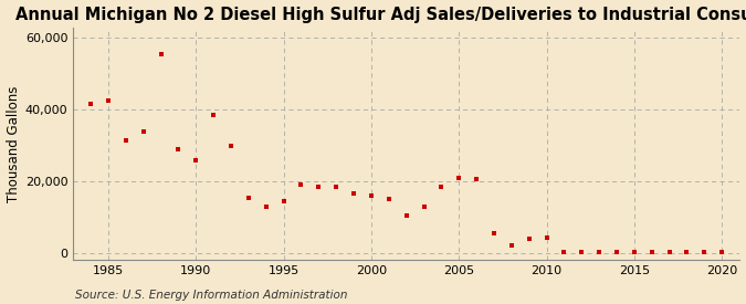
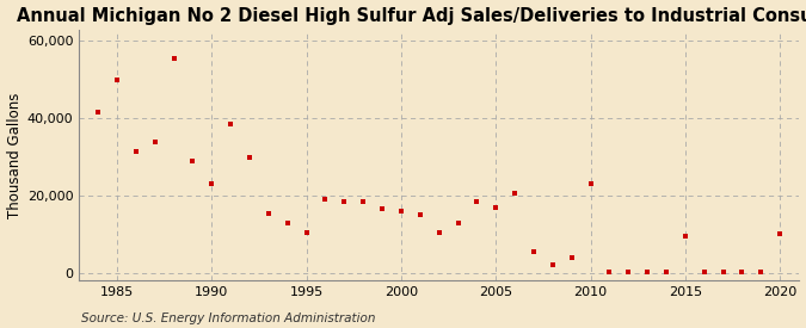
1985: 42,500 -> 50,000
1990: 26,000 -> 23,000
1995: 14,500 -> 10,500
2005: 21,000 -> 17,000
2010: 4,200 -> 23,000
2015: 300 -> 9,500
2020: 300 -> 10,000
